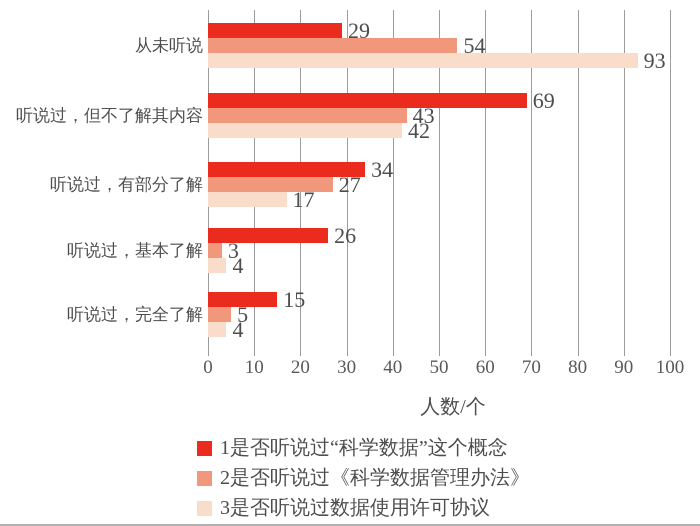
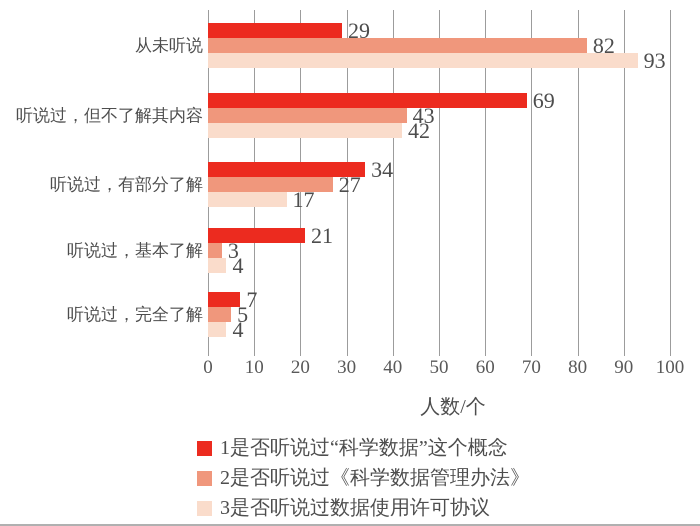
2是否听说过《科学数据管理办法》/从未听说: 54 -> 82
1是否听说过“科学数据”这个概念/听说过，基本了解: 26 -> 21
1是否听说过“科学数据”这个概念/听说过，完全了解: 15 -> 7
